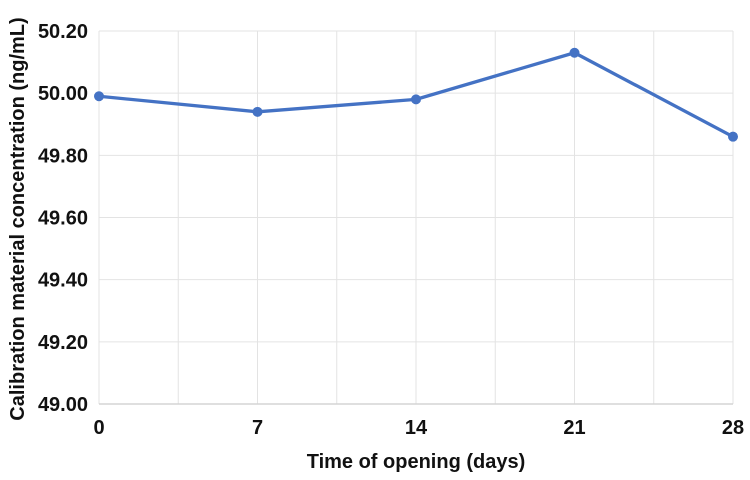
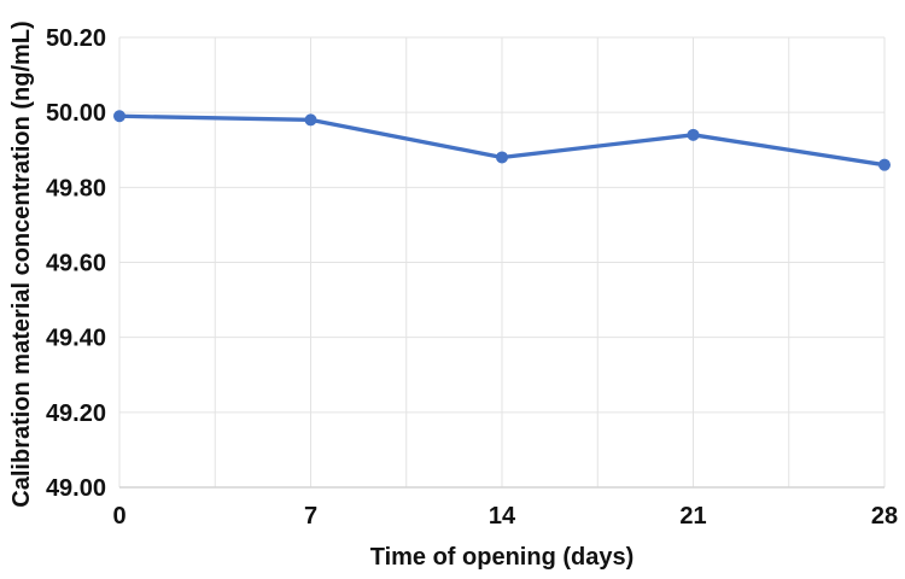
7: 49.94 -> 49.98
14: 49.98 -> 49.88
21: 50.13 -> 49.94
